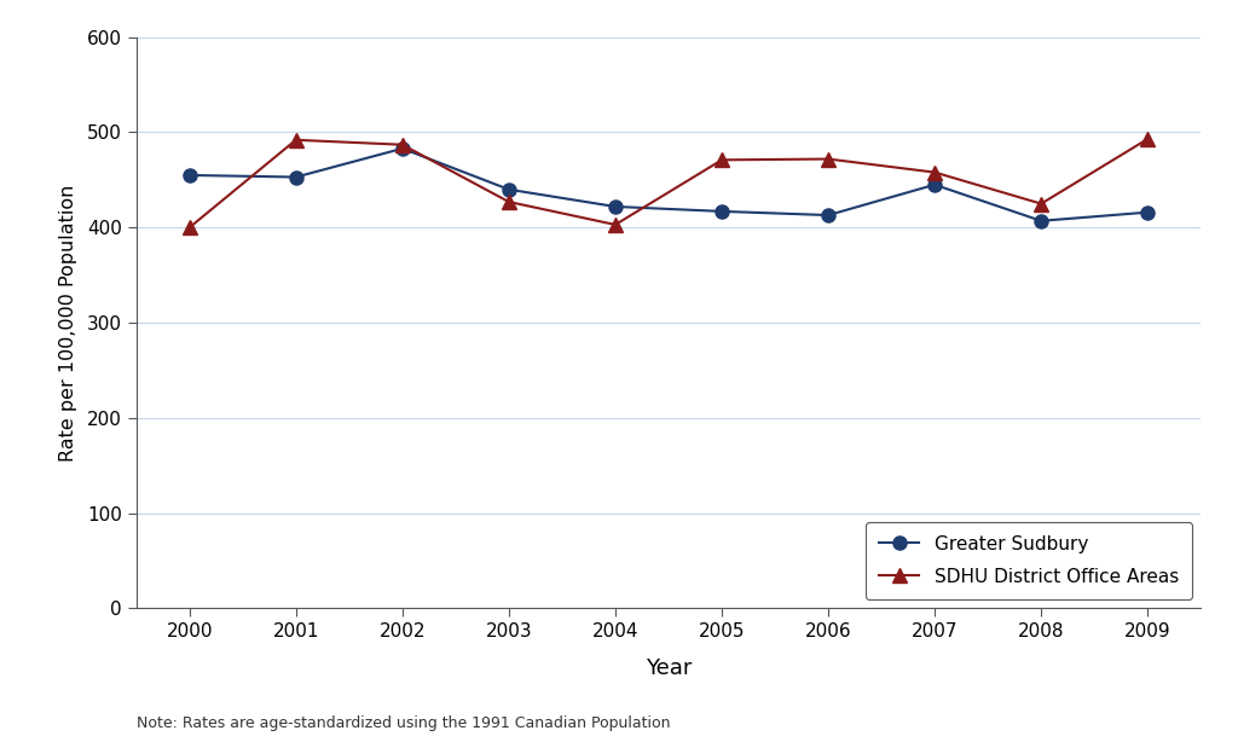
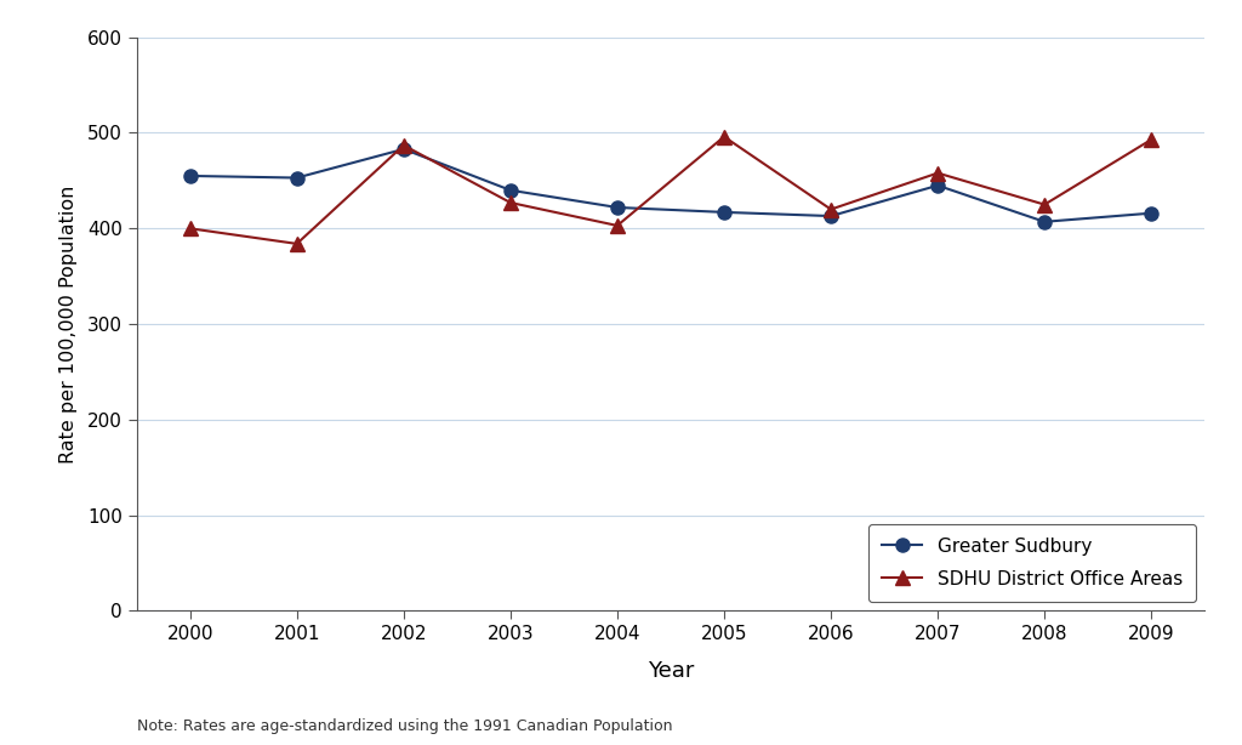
SDHU District Office Areas/2001: 492 -> 384
SDHU District Office Areas/2005: 471 -> 496
SDHU District Office Areas/2006: 472 -> 420
